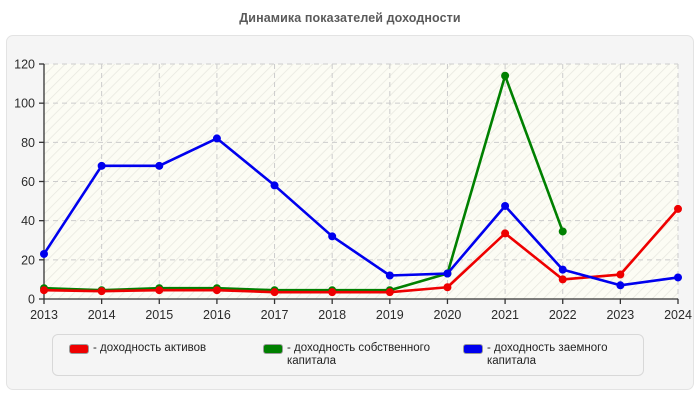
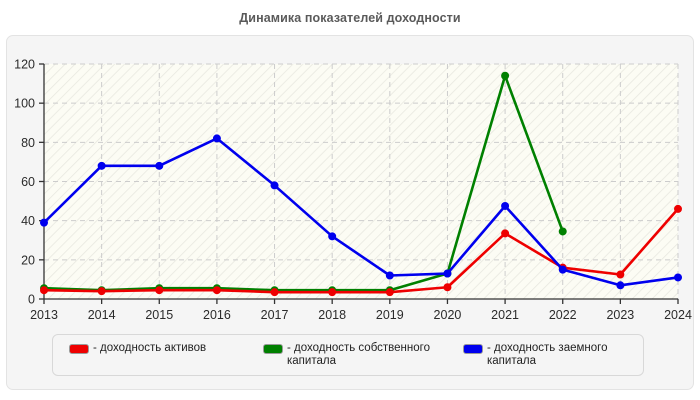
- доходность заемного капитала/2013: 23 -> 39
- доходность активов/2022: 10 -> 16
